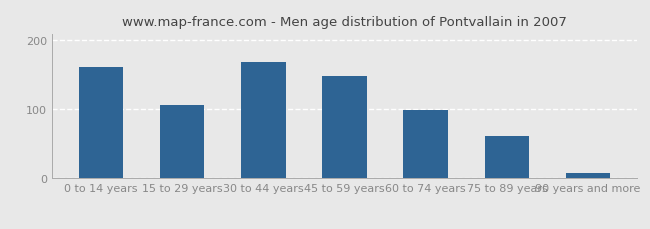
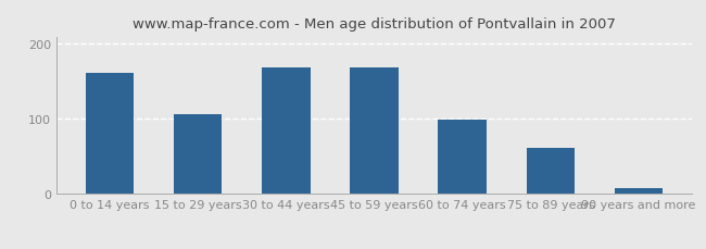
45 to 59 years: 148 -> 168
